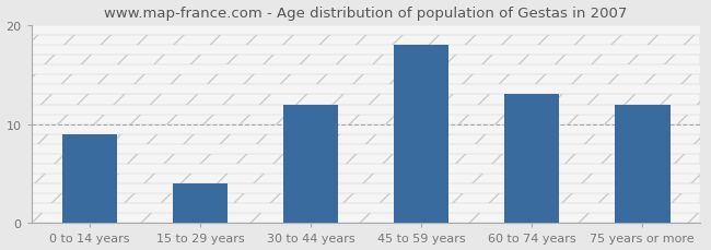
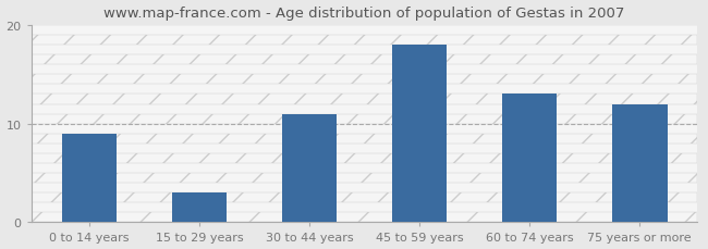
15 to 29 years: 4 -> 3
30 to 44 years: 12 -> 11
